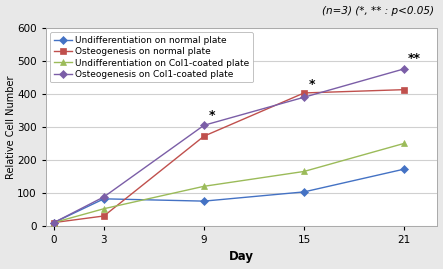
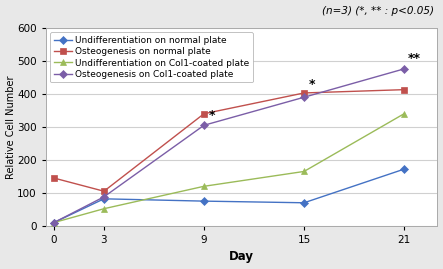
Osteogenesis on normal plate/0: 10 -> 145
Osteogenesis on normal plate/3: 30 -> 105
Osteogenesis on normal plate/9: 272 -> 340
Undifferentiation on normal plate/15: 103 -> 70
Undifferentiation on Col1-coated plate/21: 250 -> 340
